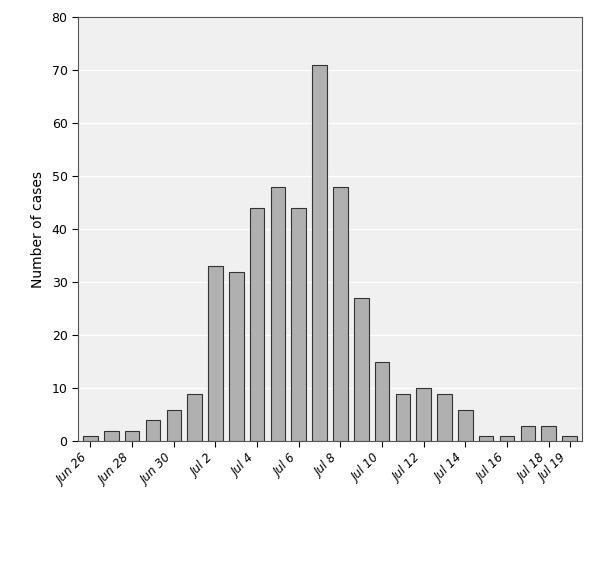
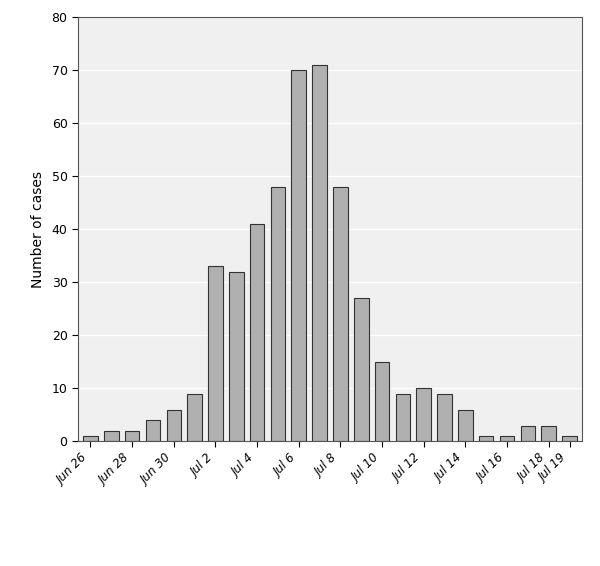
Jul 4: 44 -> 41
Jul 6: 44 -> 70
